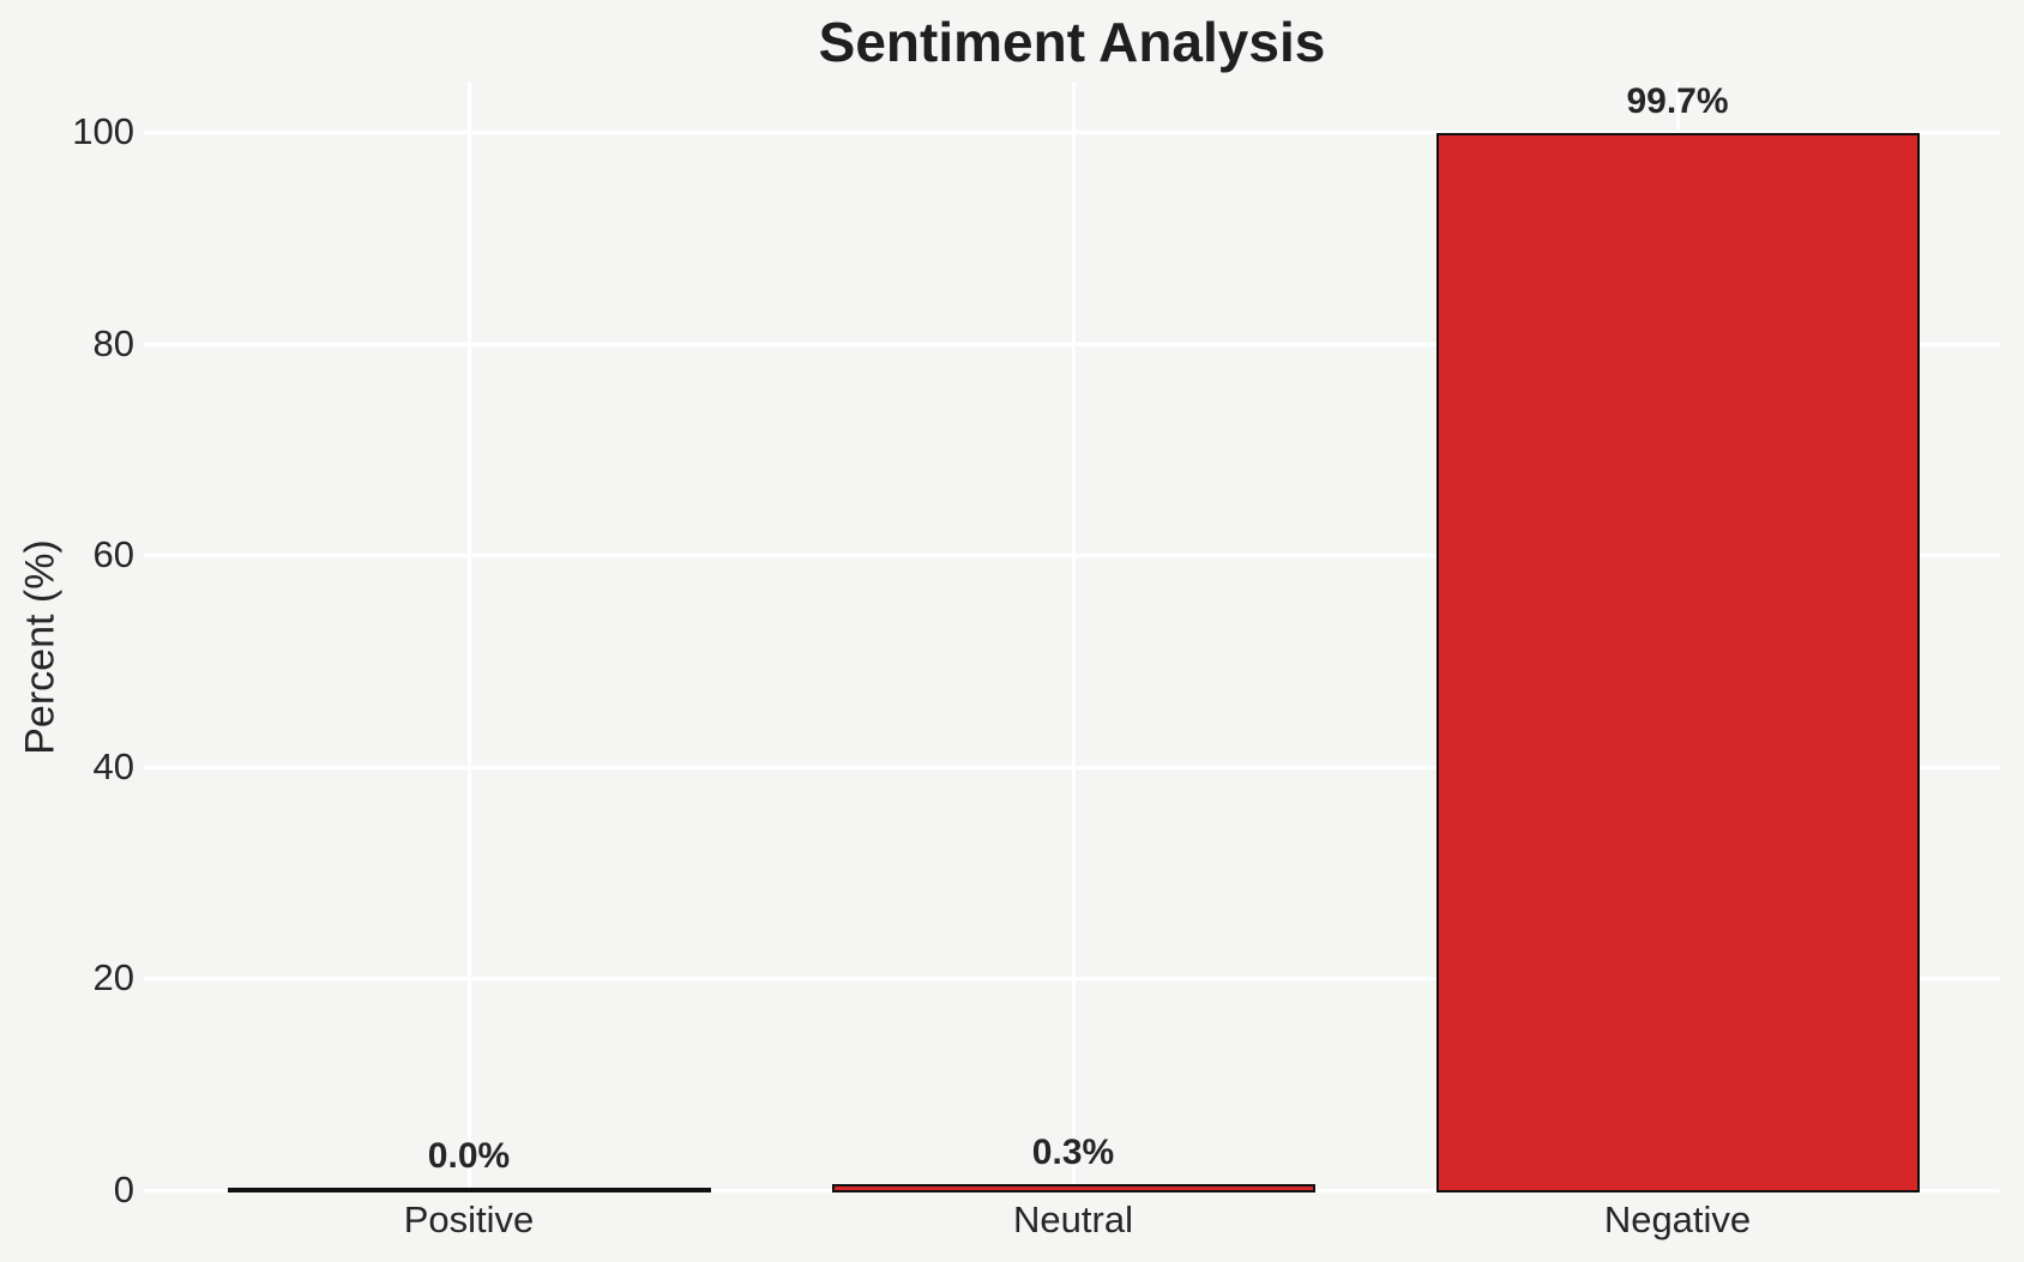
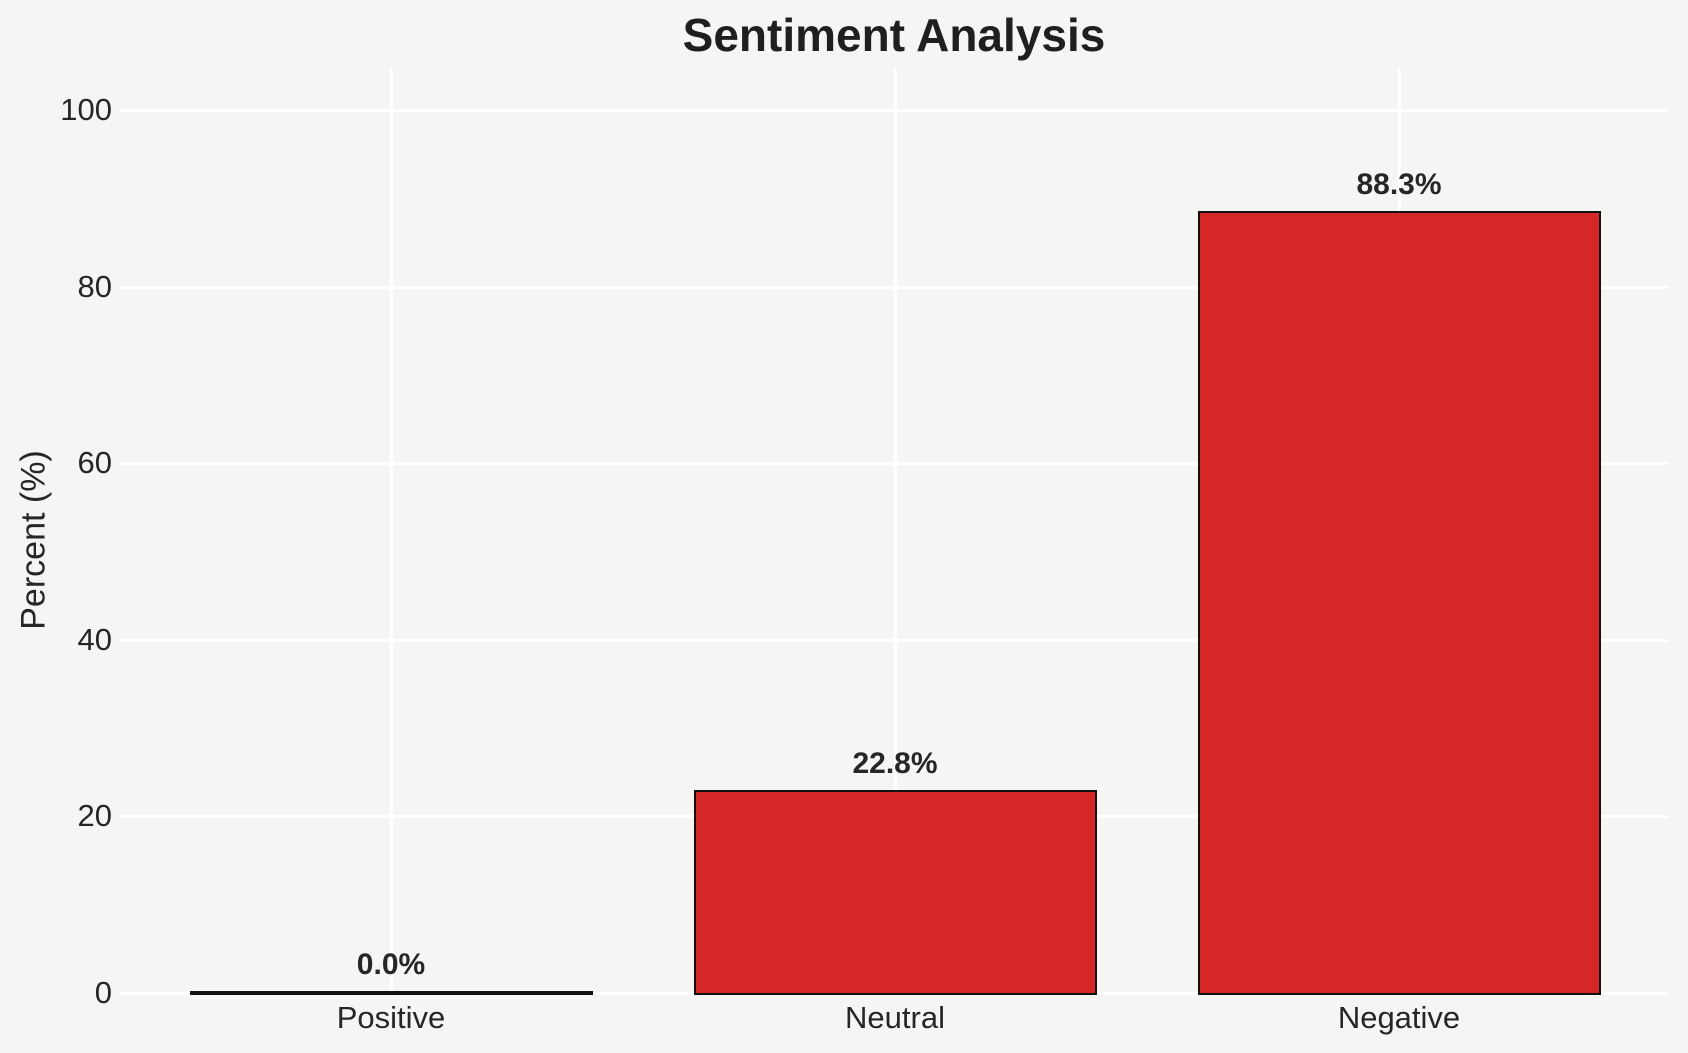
Neutral: 0.3% -> 22.8%
Negative: 99.7% -> 88.3%
